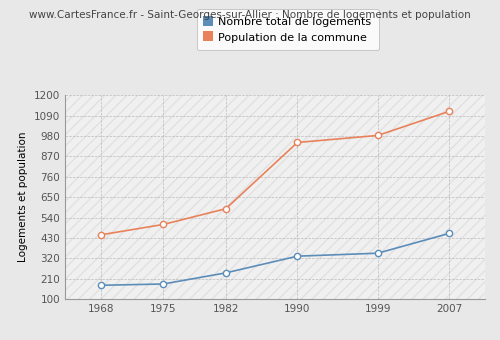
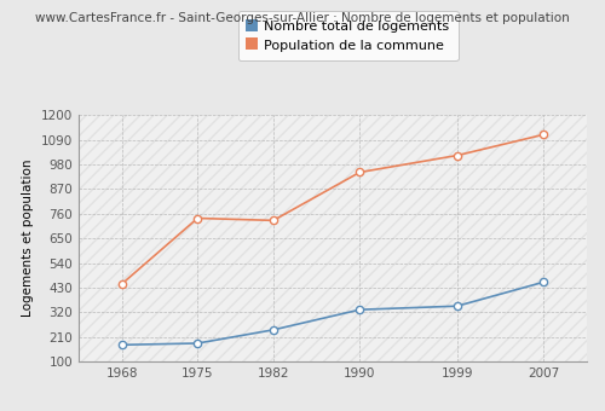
Population de la commune/1975: 500 -> 740
Population de la commune/1982: 590 -> 730
Population de la commune/1999: 980 -> 1020
